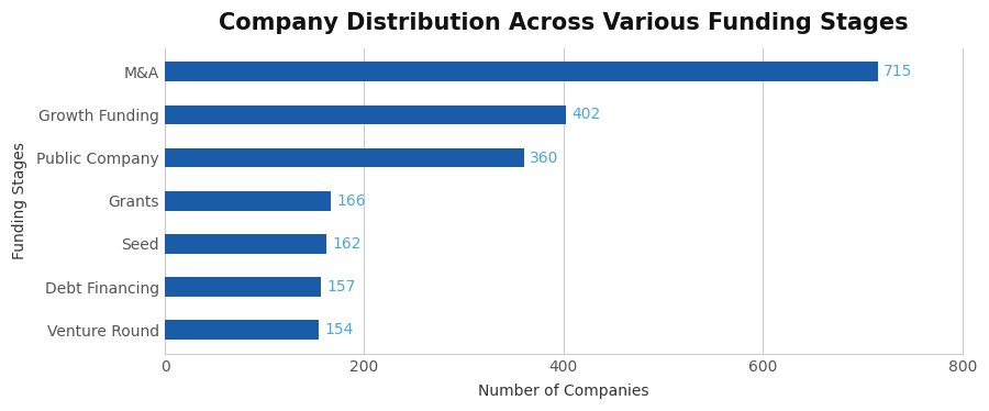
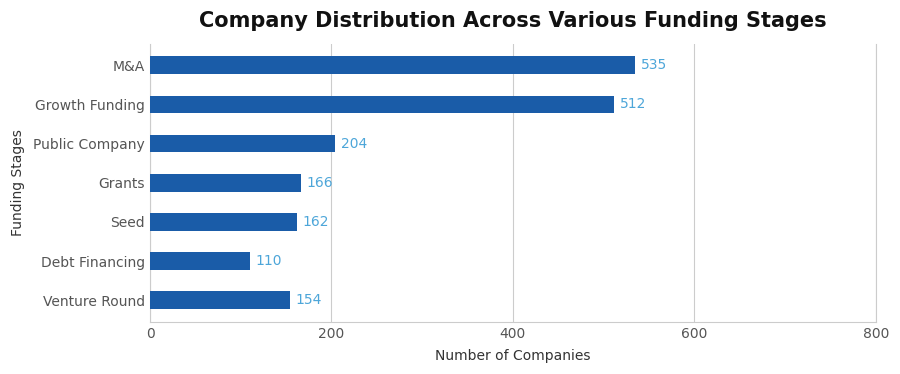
M&A: 715 -> 535
Growth Funding: 402 -> 512
Public Company: 360 -> 204
Debt Financing: 157 -> 110
